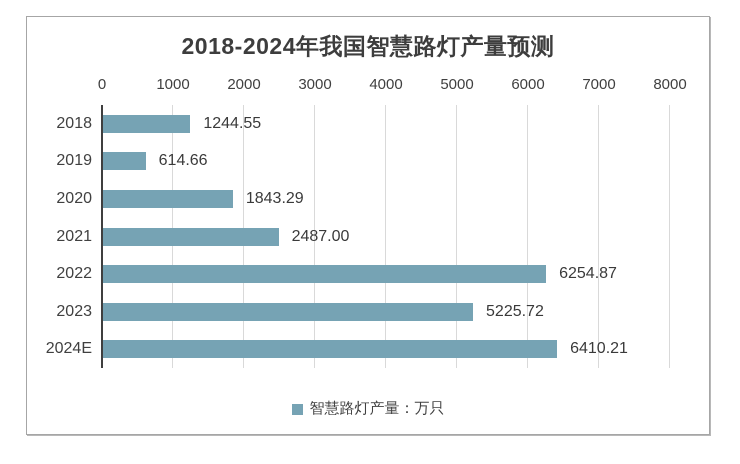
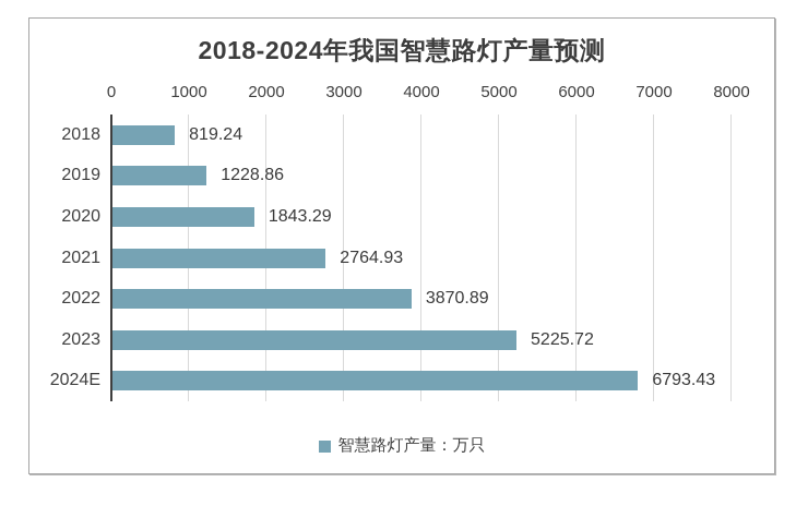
2018: 1244.55 -> 819.24
2019: 614.66 -> 1228.86
2021: 2487.00 -> 2764.93
2022: 6254.87 -> 3870.89
2024E: 6410.21 -> 6793.43
